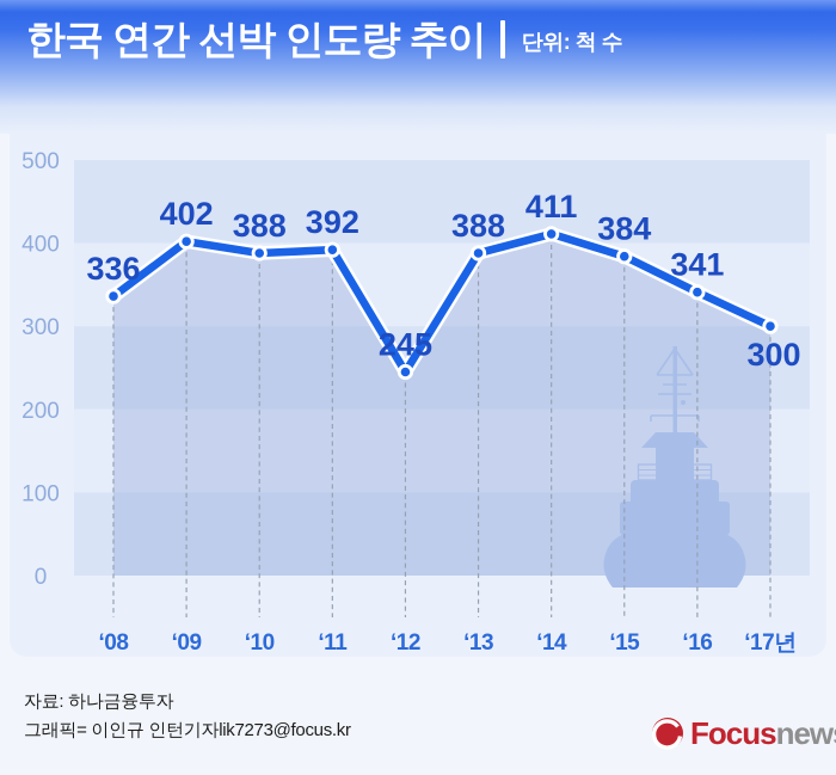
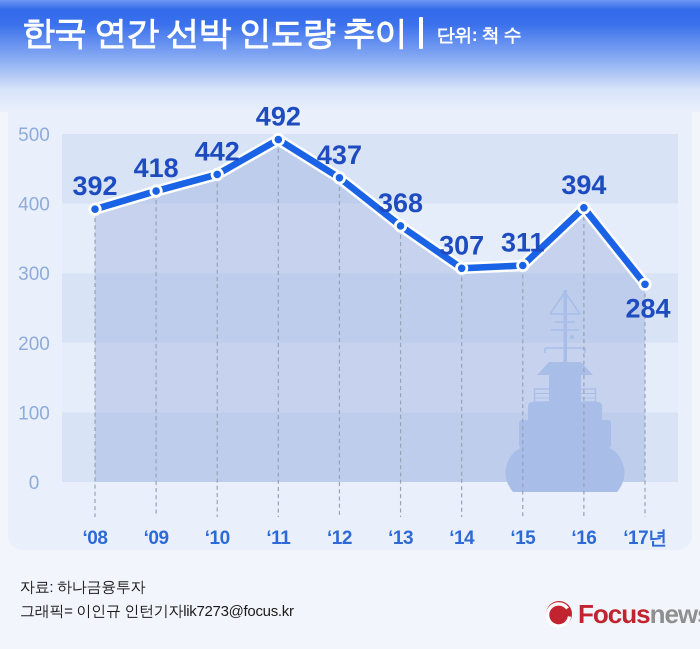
‘08: 336 -> 392
‘09: 402 -> 418
‘10: 388 -> 442
‘11: 392 -> 492
‘12: 245 -> 437
‘13: 388 -> 368
‘14: 411 -> 307
‘15: 384 -> 311
‘16: 341 -> 394
‘17년: 300 -> 284
